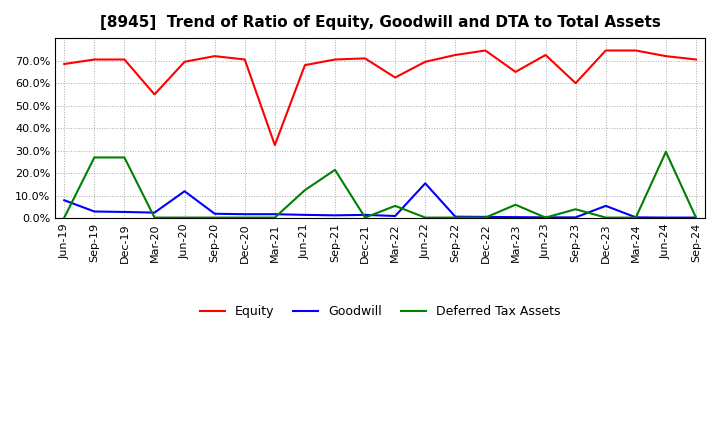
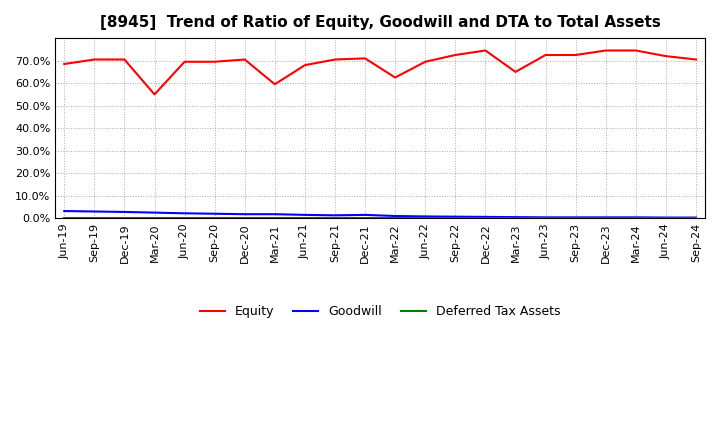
Goodwill/Jun-19: 8.0% -> 3.2%
Deferred Tax Assets/Sep-19: 27.0% -> 0.3%
Deferred Tax Assets/Dec-19: 27.0% -> 0.3%
Goodwill/Jun-20: 12.0% -> 2.2%
Equity/Sep-20: 72.0% -> 69.5%
Equity/Mar-21: 32.5% -> 59.5%
Deferred Tax Assets/Jun-21: 12.5% -> 0.3%
Deferred Tax Assets/Sep-21: 21.5% -> 0.3%
Deferred Tax Assets/Mar-22: 5.5% -> 0.3%
Goodwill/Jun-22: 15.5% -> 0.8%
Deferred Tax Assets/Mar-23: 6.0% -> 0.3%
Equity/Sep-23: 60.0% -> 72.5%
Deferred Tax Assets/Sep-23: 4.0% -> 0.3%
Goodwill/Dec-23: 5.5% -> 0.4%
Deferred Tax Assets/Jun-24: 29.5% -> 0.3%
